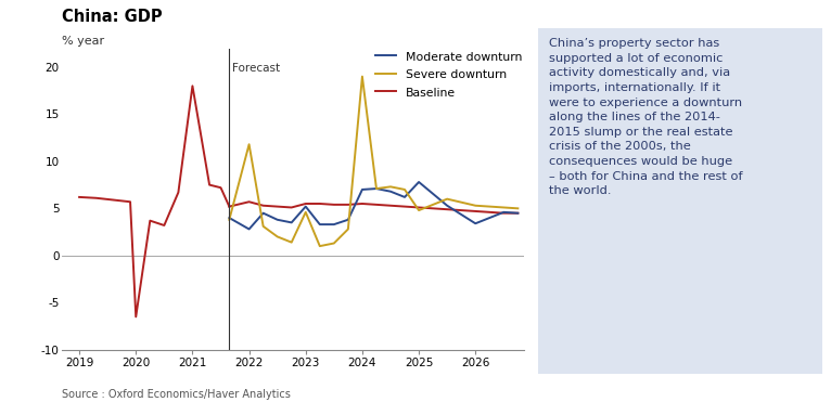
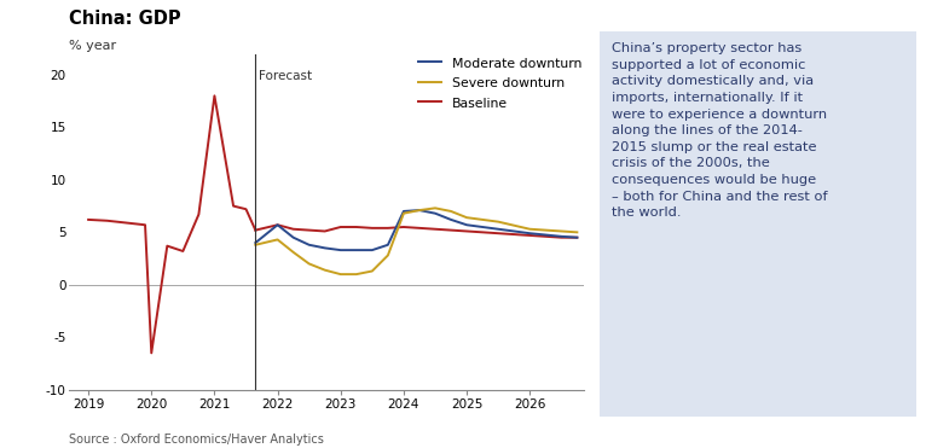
Moderate downturn/2022: 2.8 -> 5.7
Severe downturn/2022: 11.8 -> 4.3
Moderate downturn/2023: 5.2 -> 3.3
Severe downturn/2023: 4.6 -> 1.0
Severe downturn/2024: 19.0 -> 6.8
Moderate downturn/2025: 7.8 -> 5.7
Severe downturn/2025: 4.8 -> 6.4
Moderate downturn/2026: 3.4 -> 4.9
